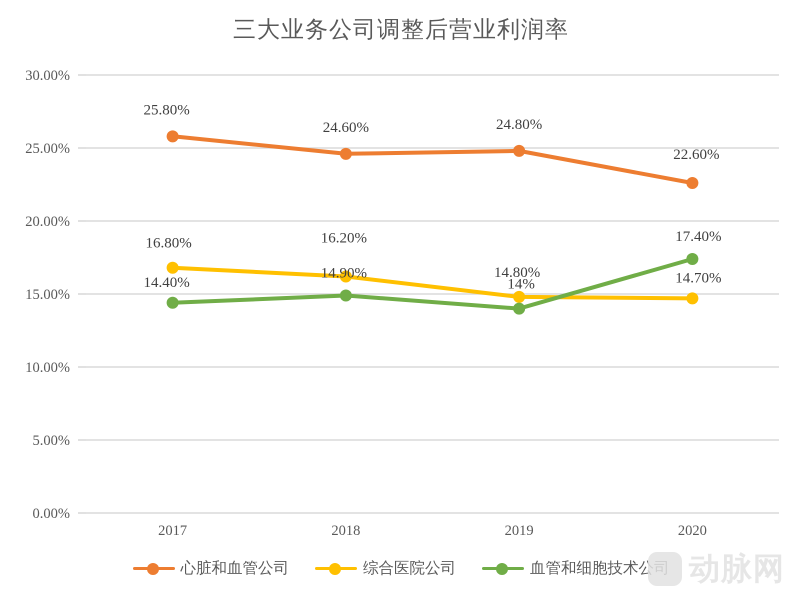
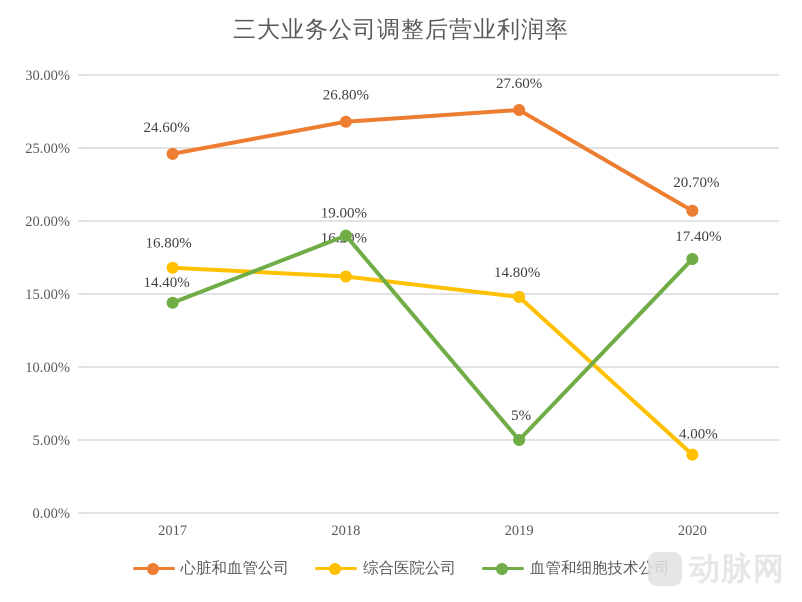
心脏和血管公司/2017: 25.80% -> 24.60%
心脏和血管公司/2018: 24.60% -> 26.80%
血管和细胞技术公司/2018: 14.90% -> 19.00%
心脏和血管公司/2019: 24.80% -> 27.60%
血管和细胞技术公司/2019: 14% -> 5%
心脏和血管公司/2020: 22.60% -> 20.70%
综合医院公司/2020: 14.70% -> 4.00%
